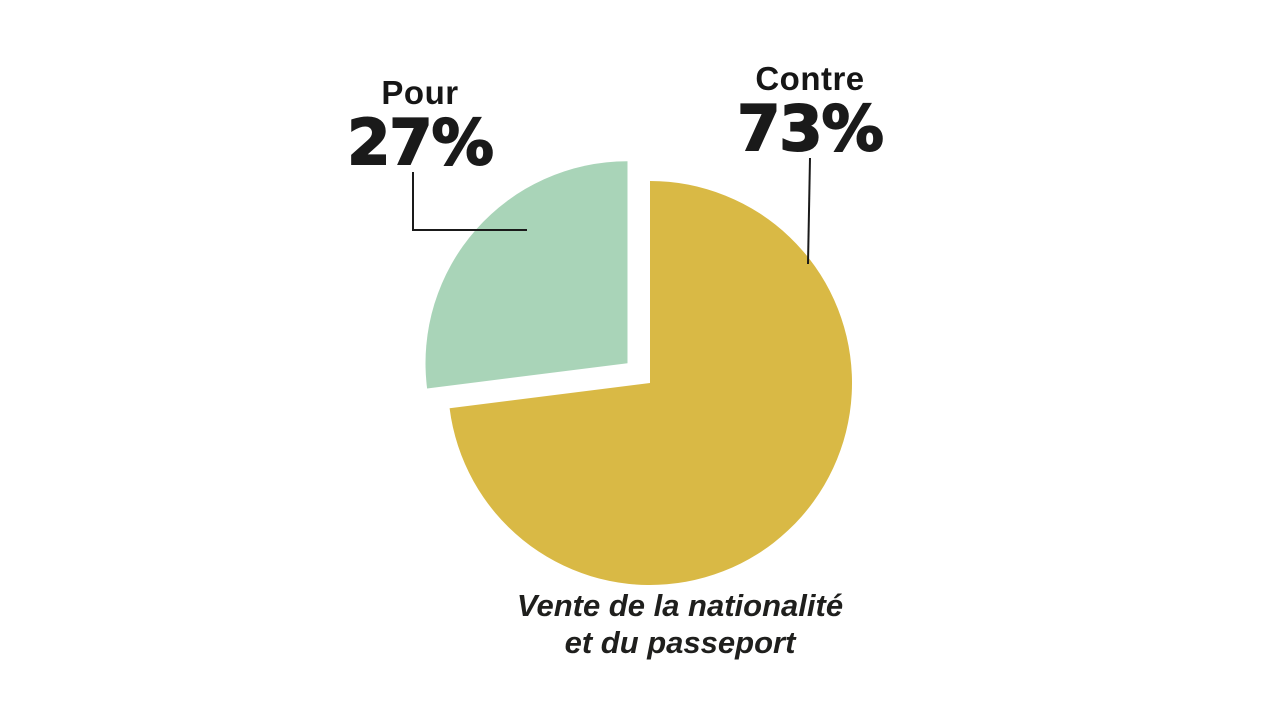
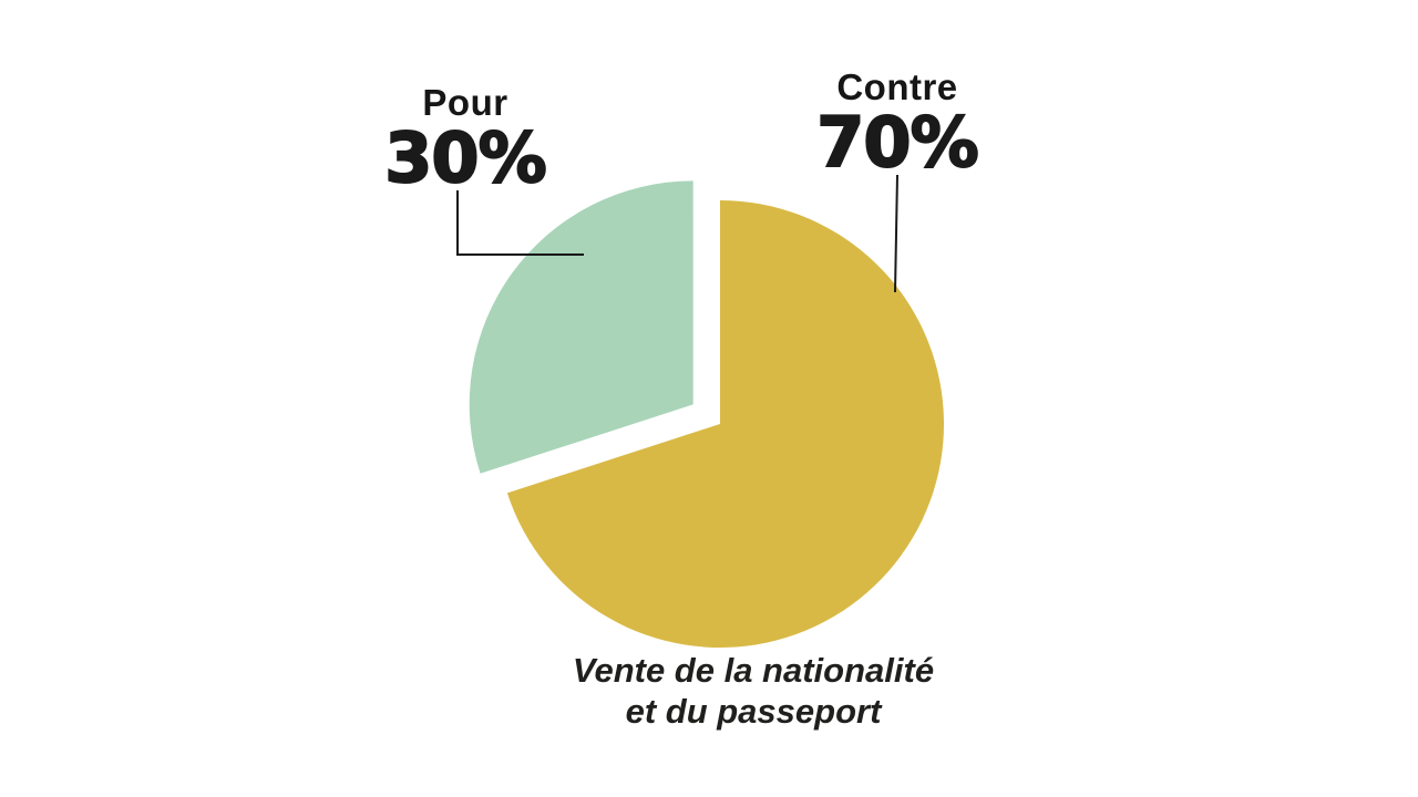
Pour: 27% -> 30%
Contre: 73% -> 70%
